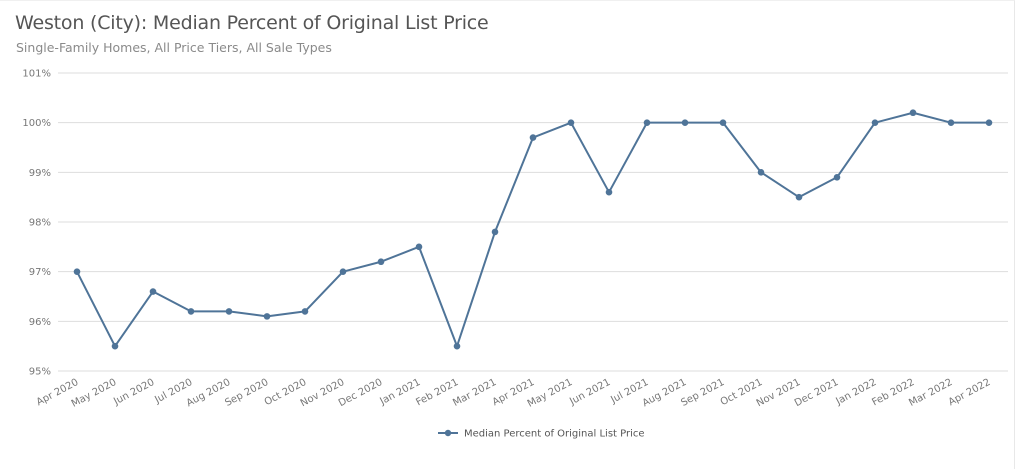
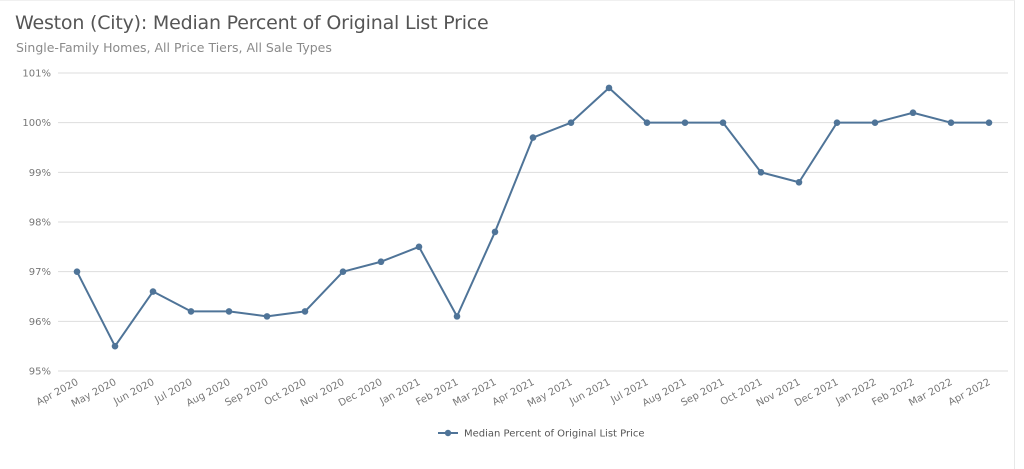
Feb 2021: 95.5% -> 96.1%
Jun 2021: 98.6% -> 100.7%
Nov 2021: 98.5% -> 98.8%
Dec 2021: 98.9% -> 100.0%
